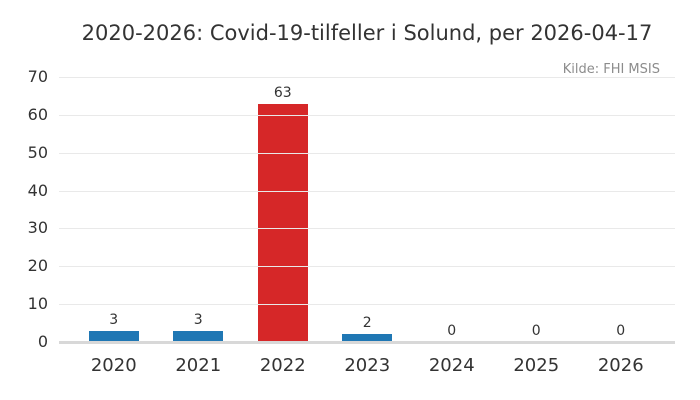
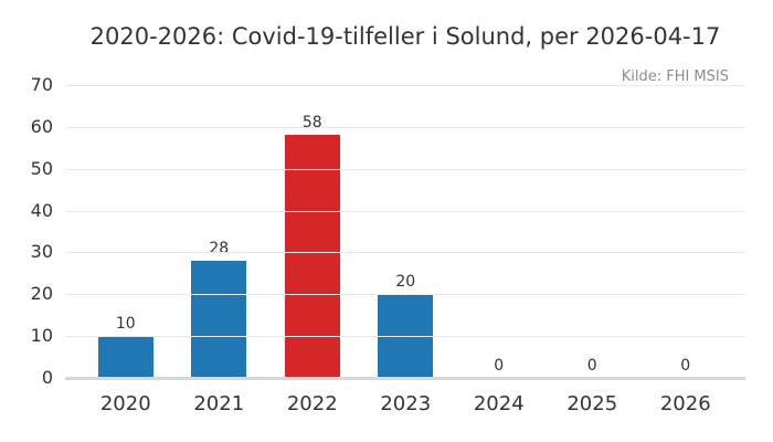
2020: 3 -> 10
2021: 3 -> 28
2022: 63 -> 58
2023: 2 -> 20
